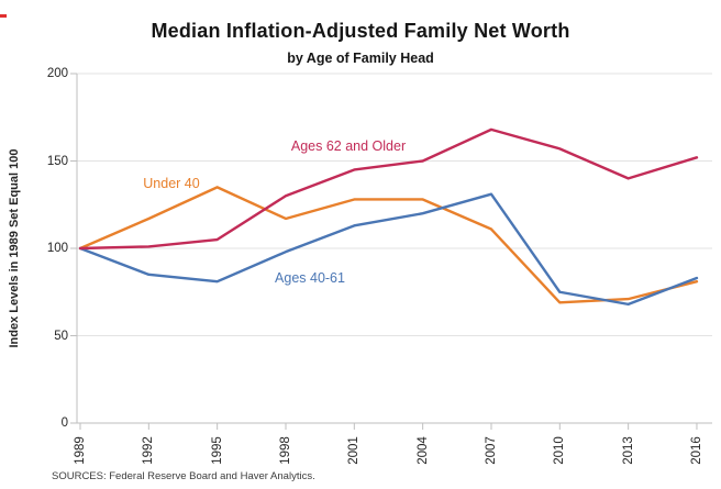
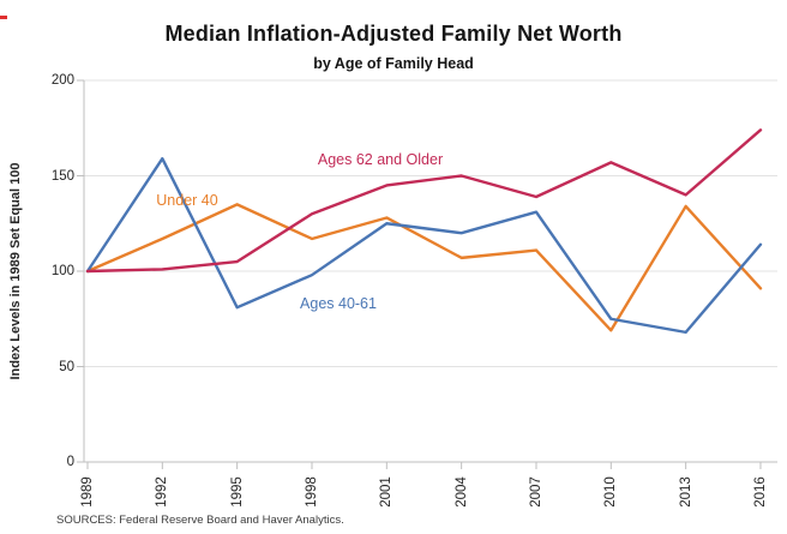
Ages 40-61/1992: 85 -> 159
Ages 40-61/2001: 113 -> 125
Under 40/2004: 128 -> 107
Ages 62 and Older/2007: 168 -> 139
Under 40/2013: 71 -> 134
Under 40/2016: 81 -> 91
Ages 40-61/2016: 83 -> 114
Ages 62 and Older/2016: 152 -> 174
